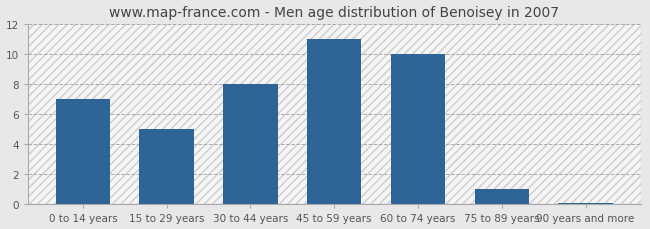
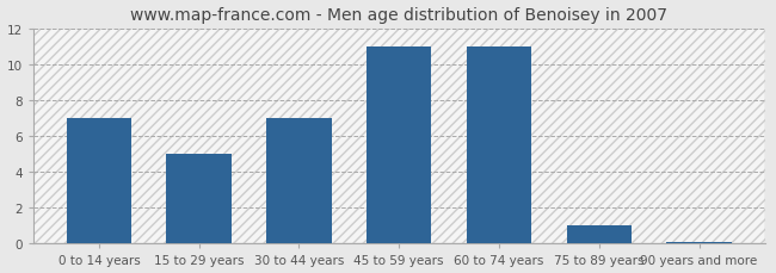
30 to 44 years: 8.0 -> 7.0
60 to 74 years: 10.0 -> 11.0
